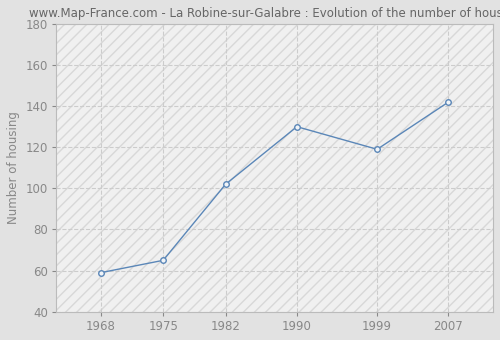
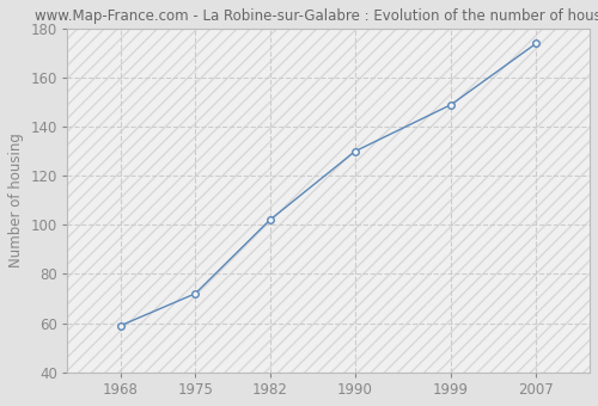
1975: 65 -> 72
1999: 119 -> 149
2007: 142 -> 174
